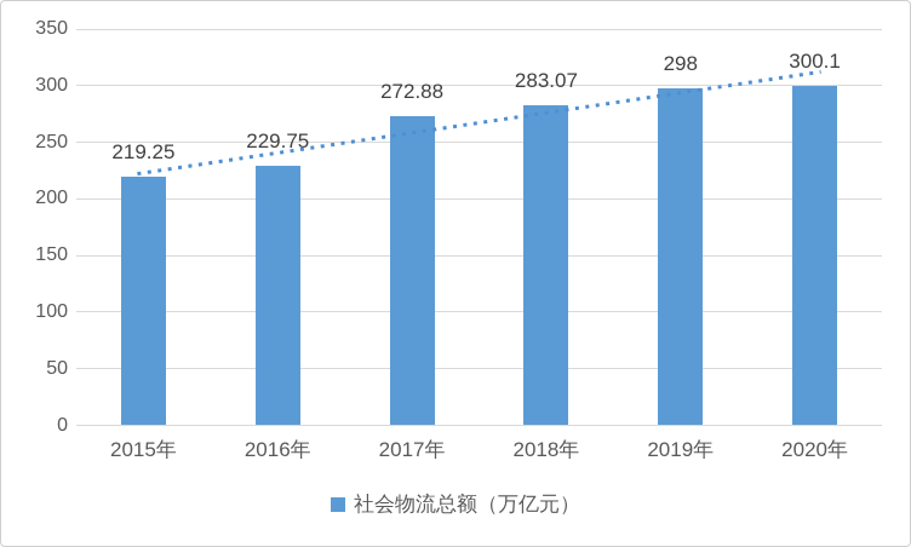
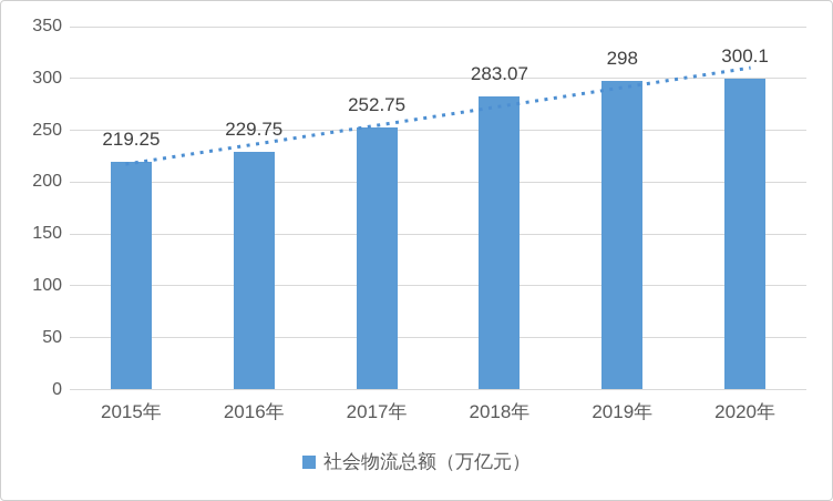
2017年: 272.88 -> 252.75
